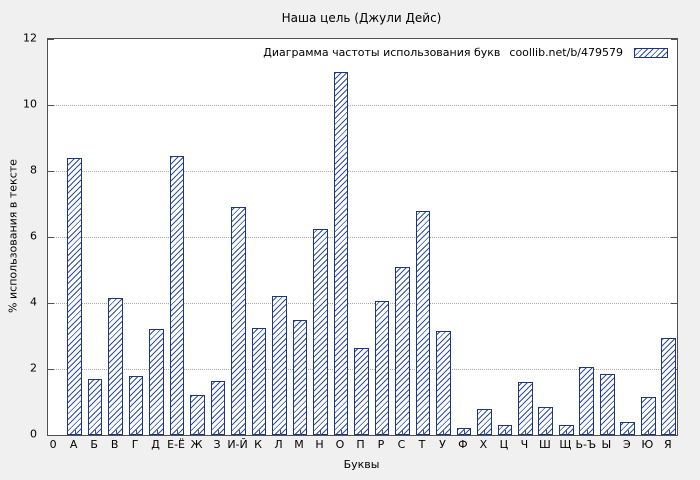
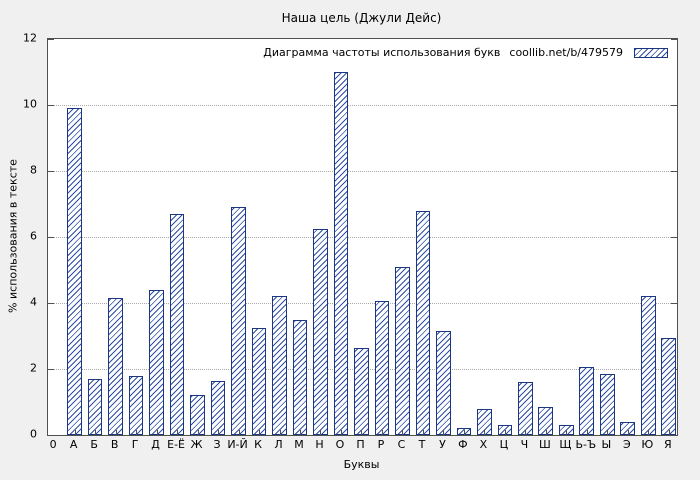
А: 8.4 -> 9.9
Д: 3.2 -> 4.4
Е-Ё: 8.4 -> 6.7
Ю: 1.1 -> 4.2
